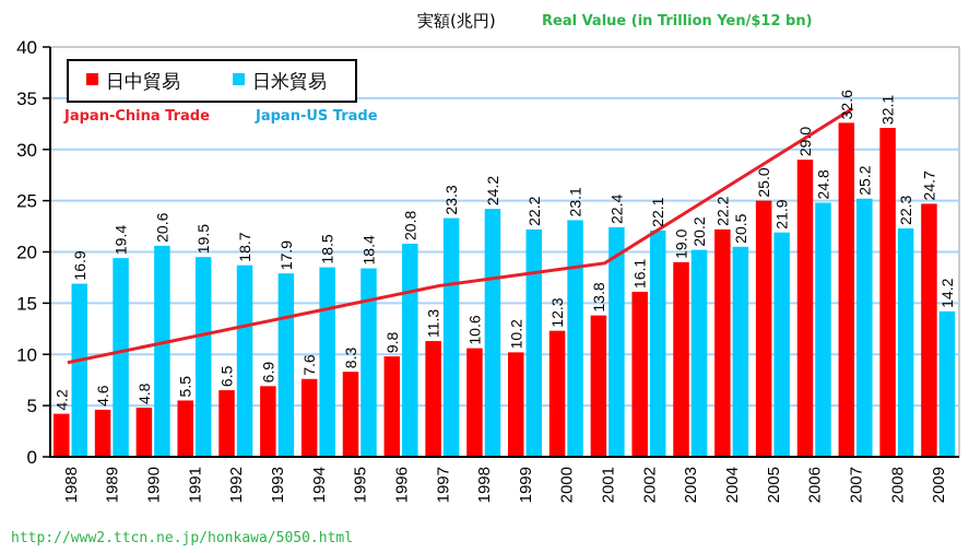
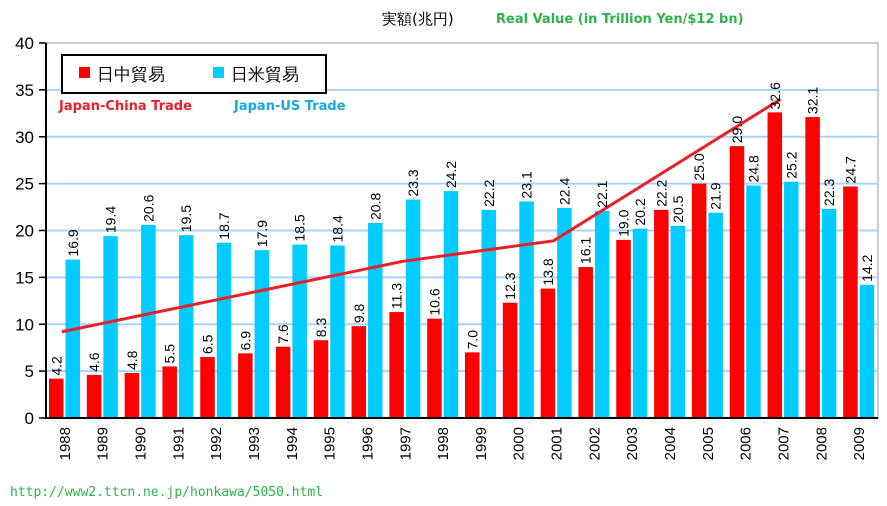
日中貿易/1999: 10.2 -> 7.0
